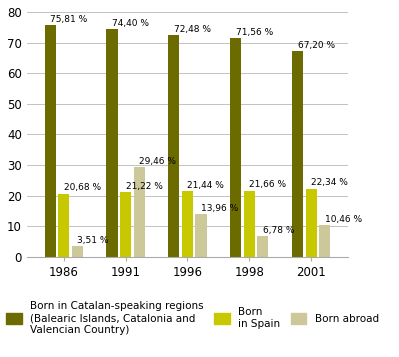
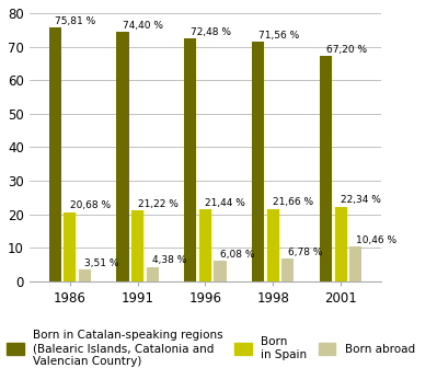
Born abroad/1991: 29,46 -> 4,38
Born abroad/1996: 13,96 -> 6,08
